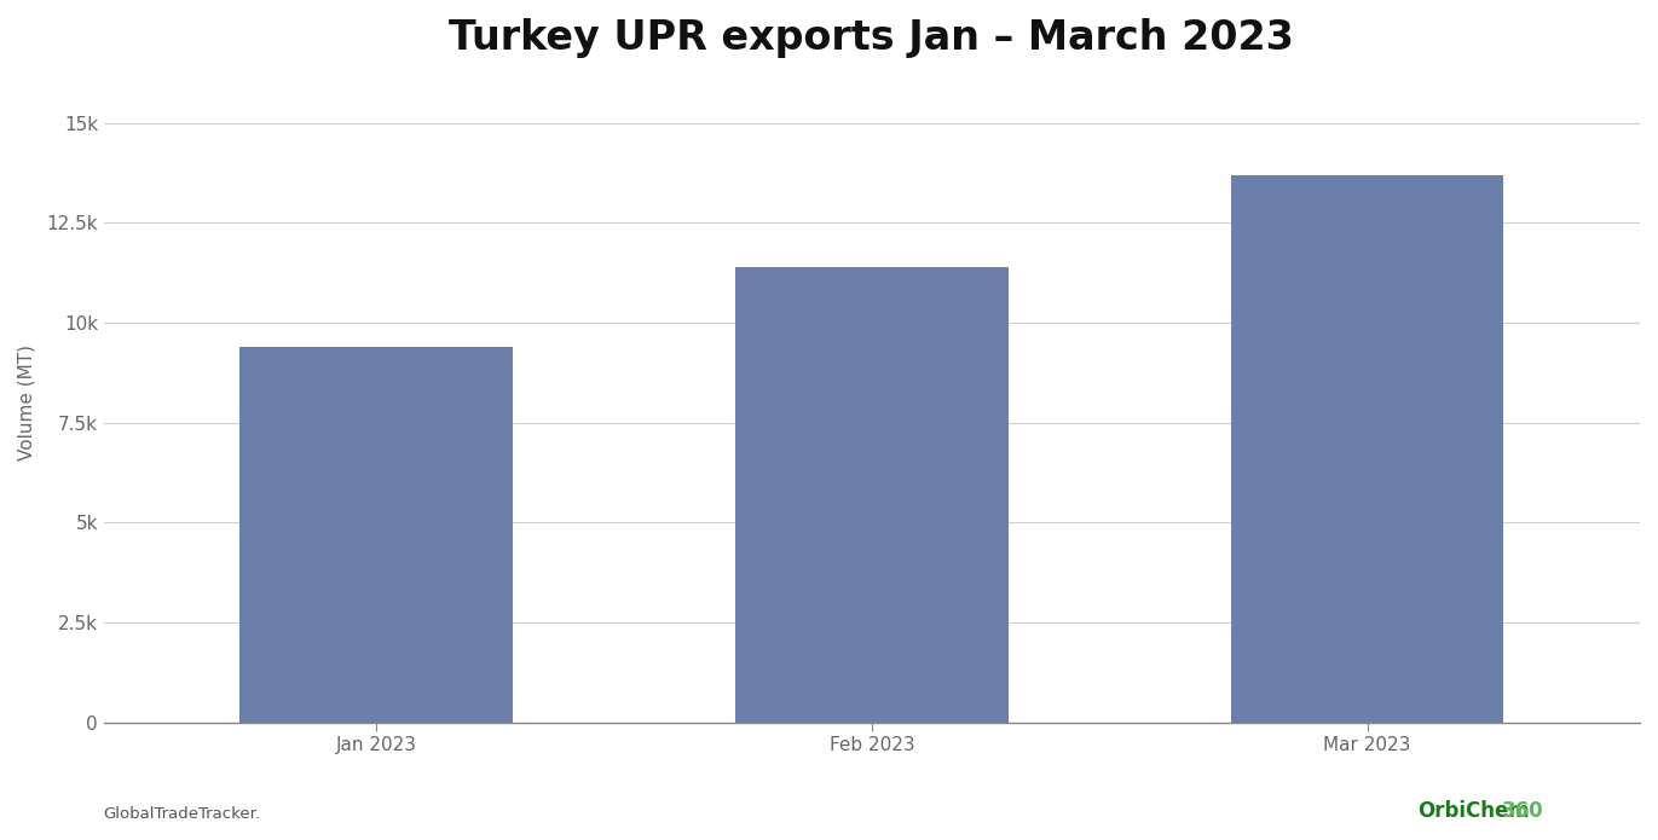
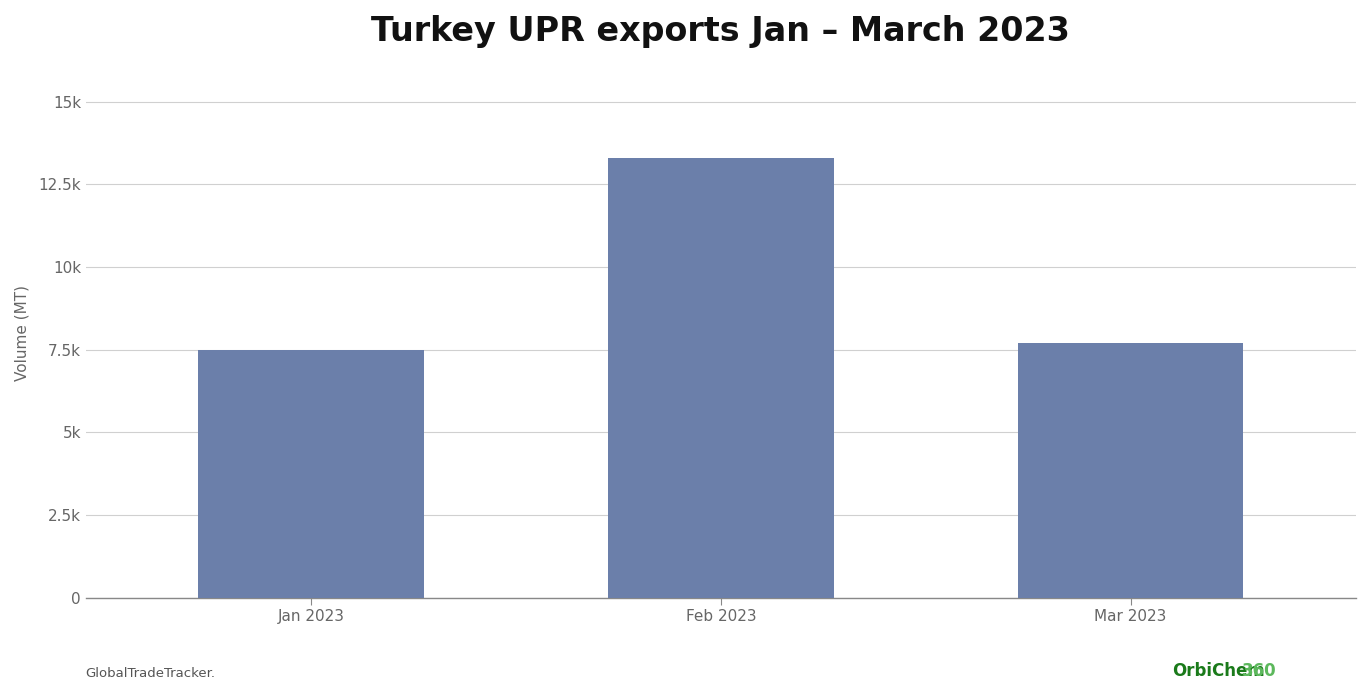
Jan 2023: 9.4k -> 7.5k
Feb 2023: 11.4k -> 13.3k
Mar 2023: 13.7k -> 7.7k
